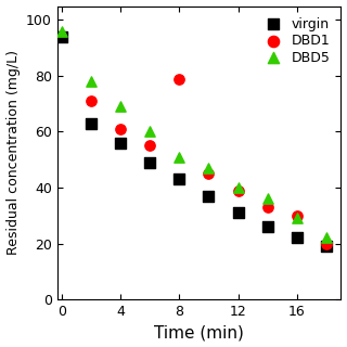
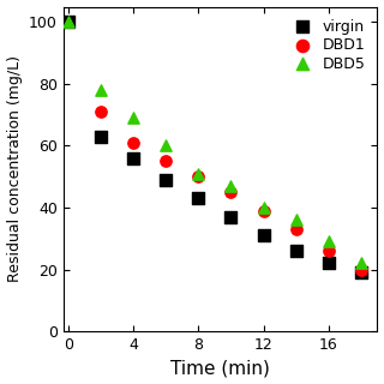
virgin/0: 94 -> 100
DBD5/0: 96 -> 100
DBD1/8: 79 -> 50
DBD1/16: 30 -> 26
